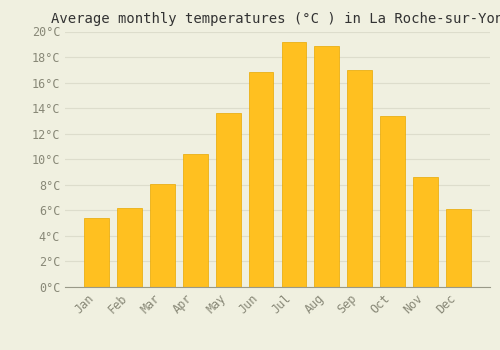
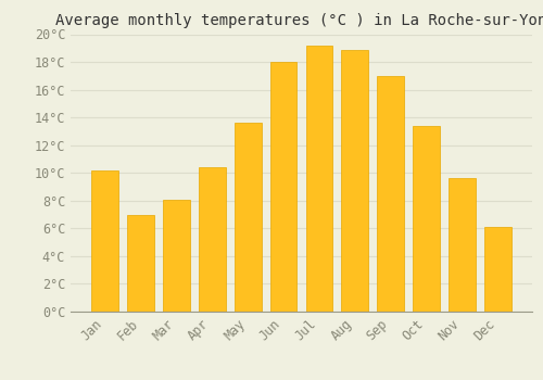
Jan: 5.4°C -> 10.2°C
Feb: 6.2°C -> 7.0°C
Jun: 16.8°C -> 18.0°C
Nov: 8.6°C -> 9.6°C
